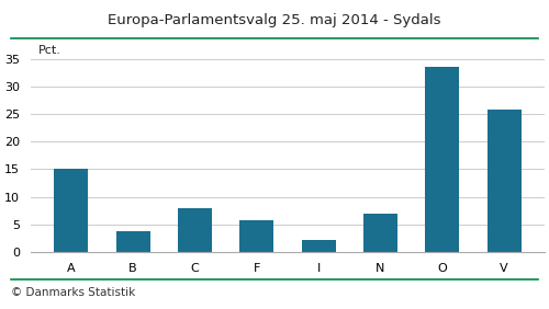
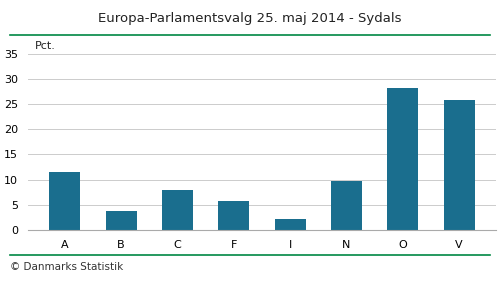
A: 15.1 -> 11.6
N: 7.0 -> 9.8
O: 33.5 -> 28.2
